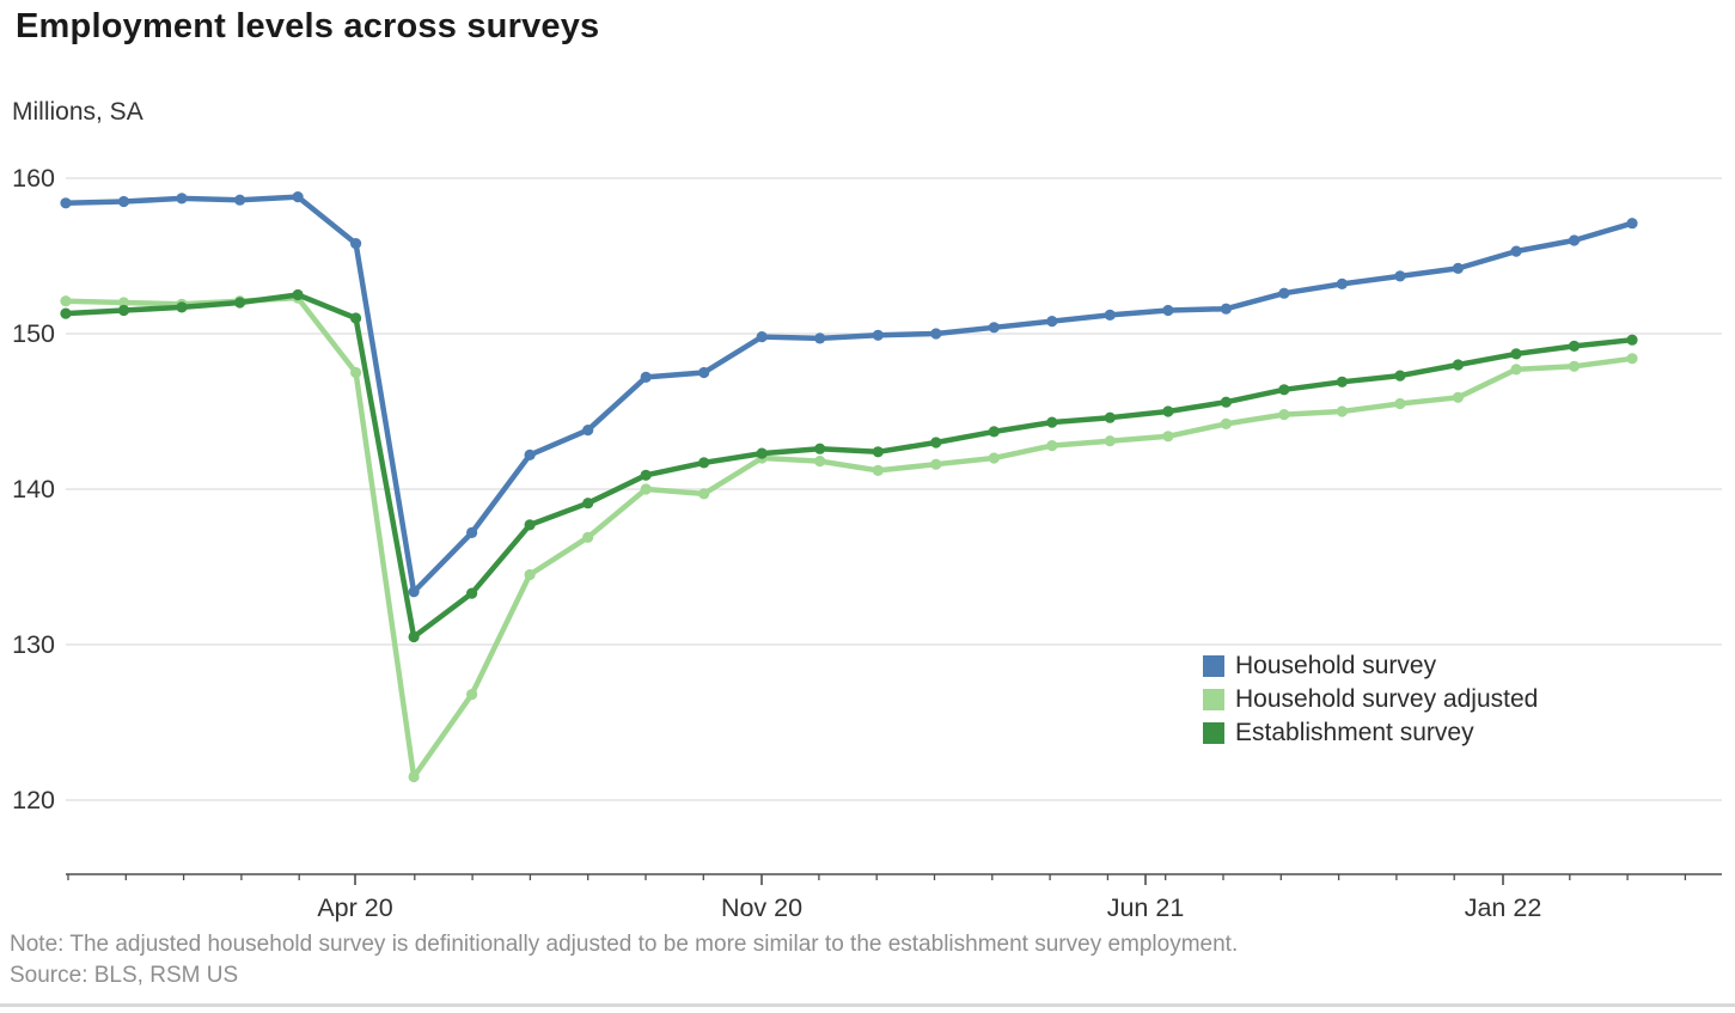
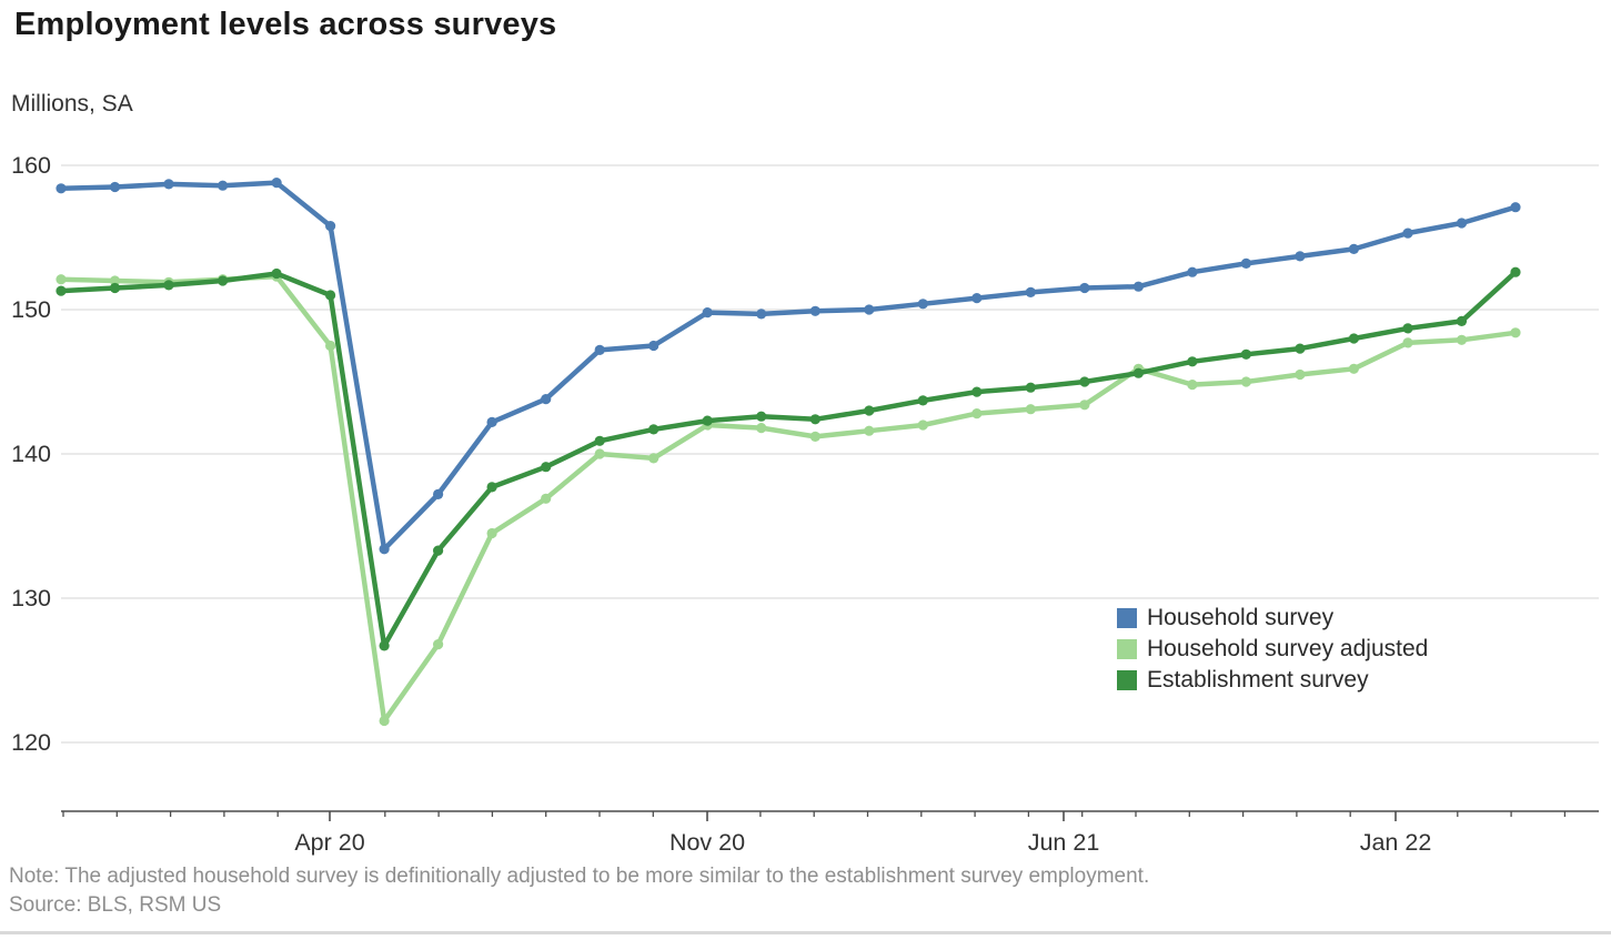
Establishment survey/Apr 20: 130.5 -> 126.7
Household survey adjusted/Jun 21: 144.2 -> 145.9
Establishment survey/Jan 22: 149.6 -> 152.6
